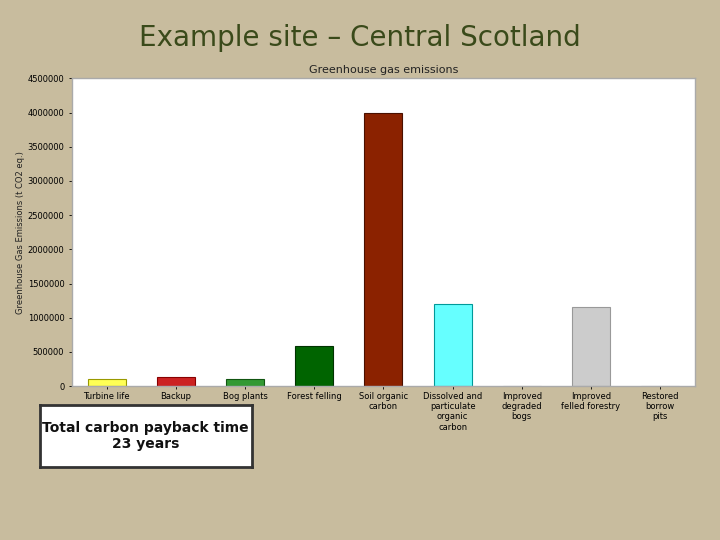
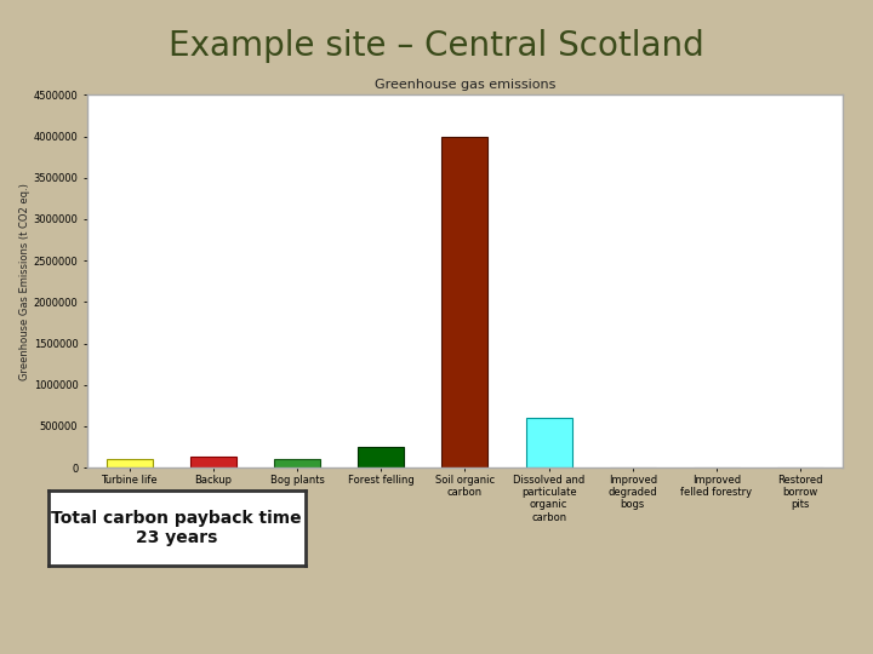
Forest felling: 580000 -> 250000
Dissolved and particulate organic carbon: 1200000 -> 600000
Improved felled forestry: 1160000 -> 0
